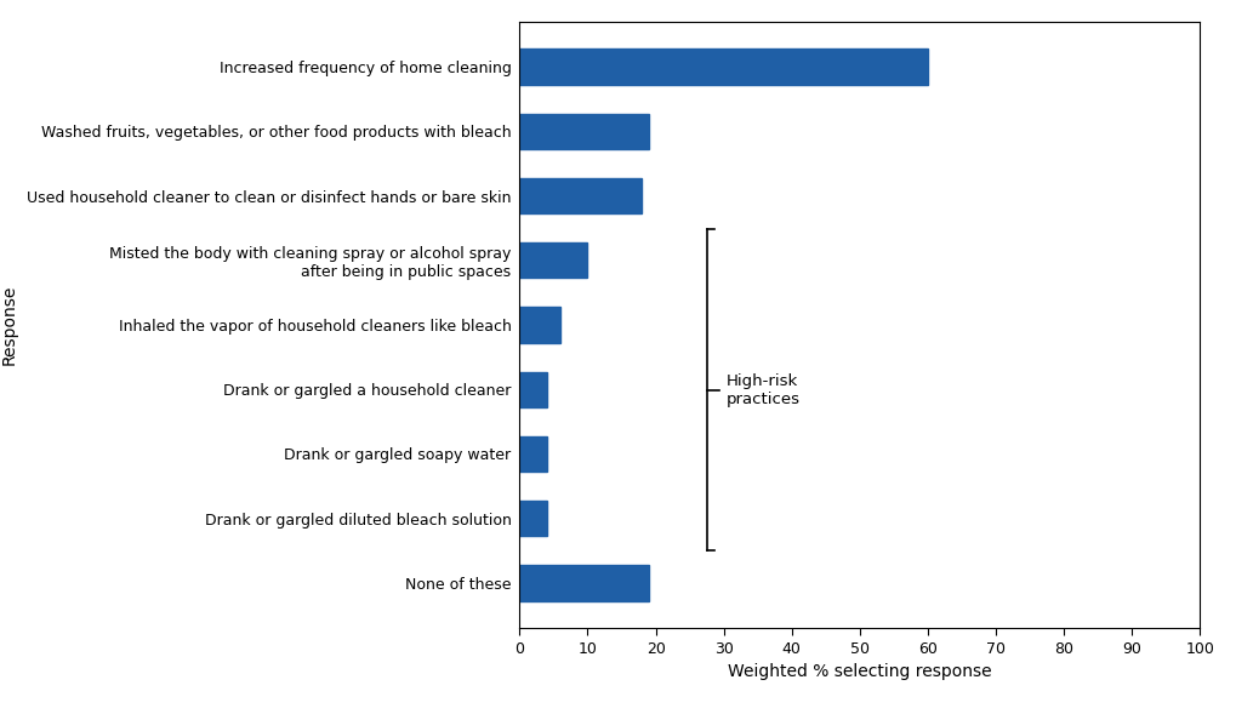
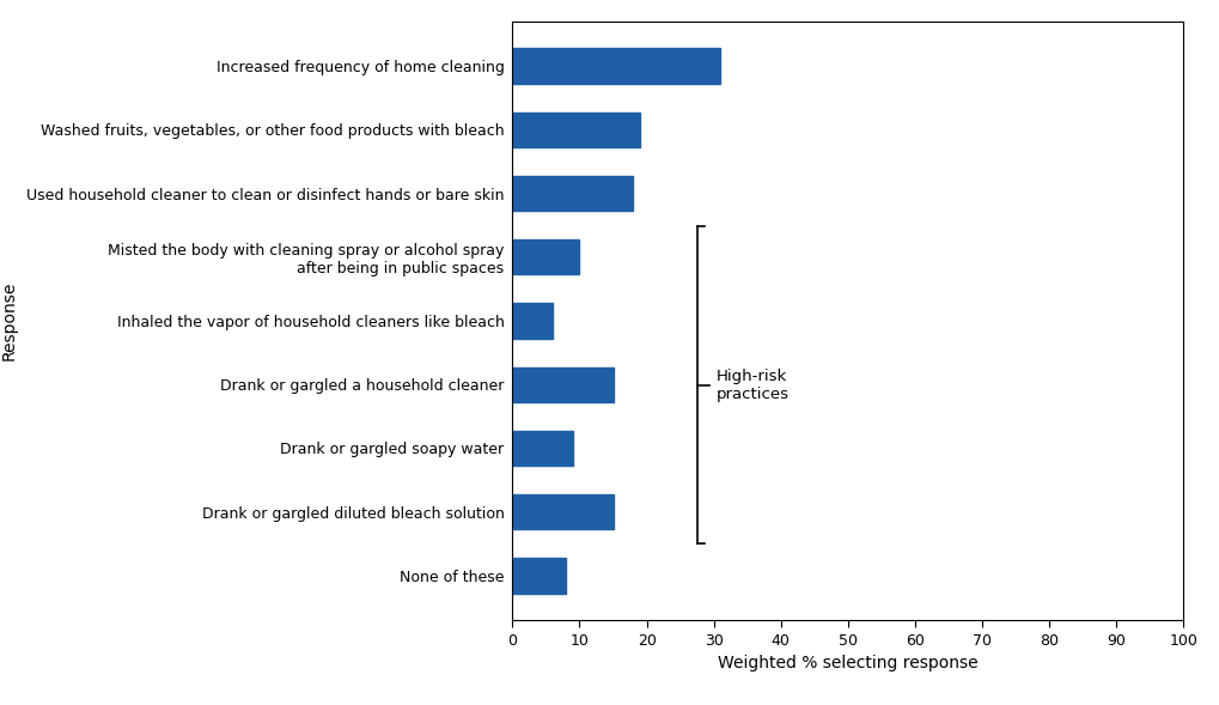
Increased frequency of home cleaning: 60 -> 31
Drank or gargled a household cleaner: 4 -> 15
Drank or gargled soapy water: 4 -> 9
Drank or gargled diluted bleach solution: 4 -> 15
None of these: 19 -> 8
